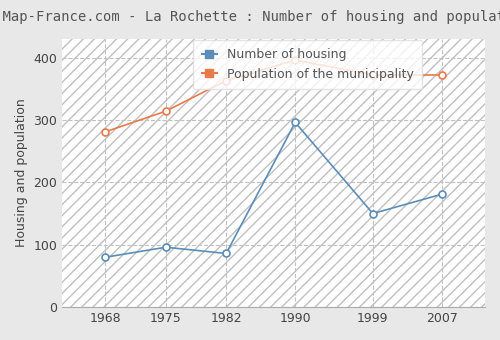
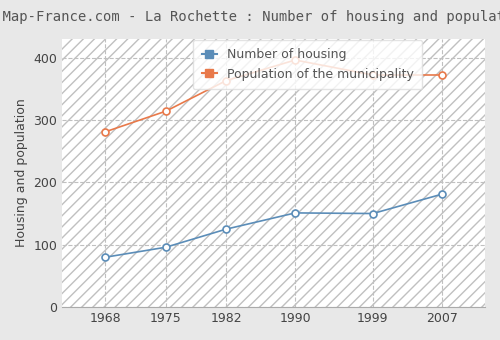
Number of housing/1982: 86 -> 125
Number of housing/1990: 296 -> 151
